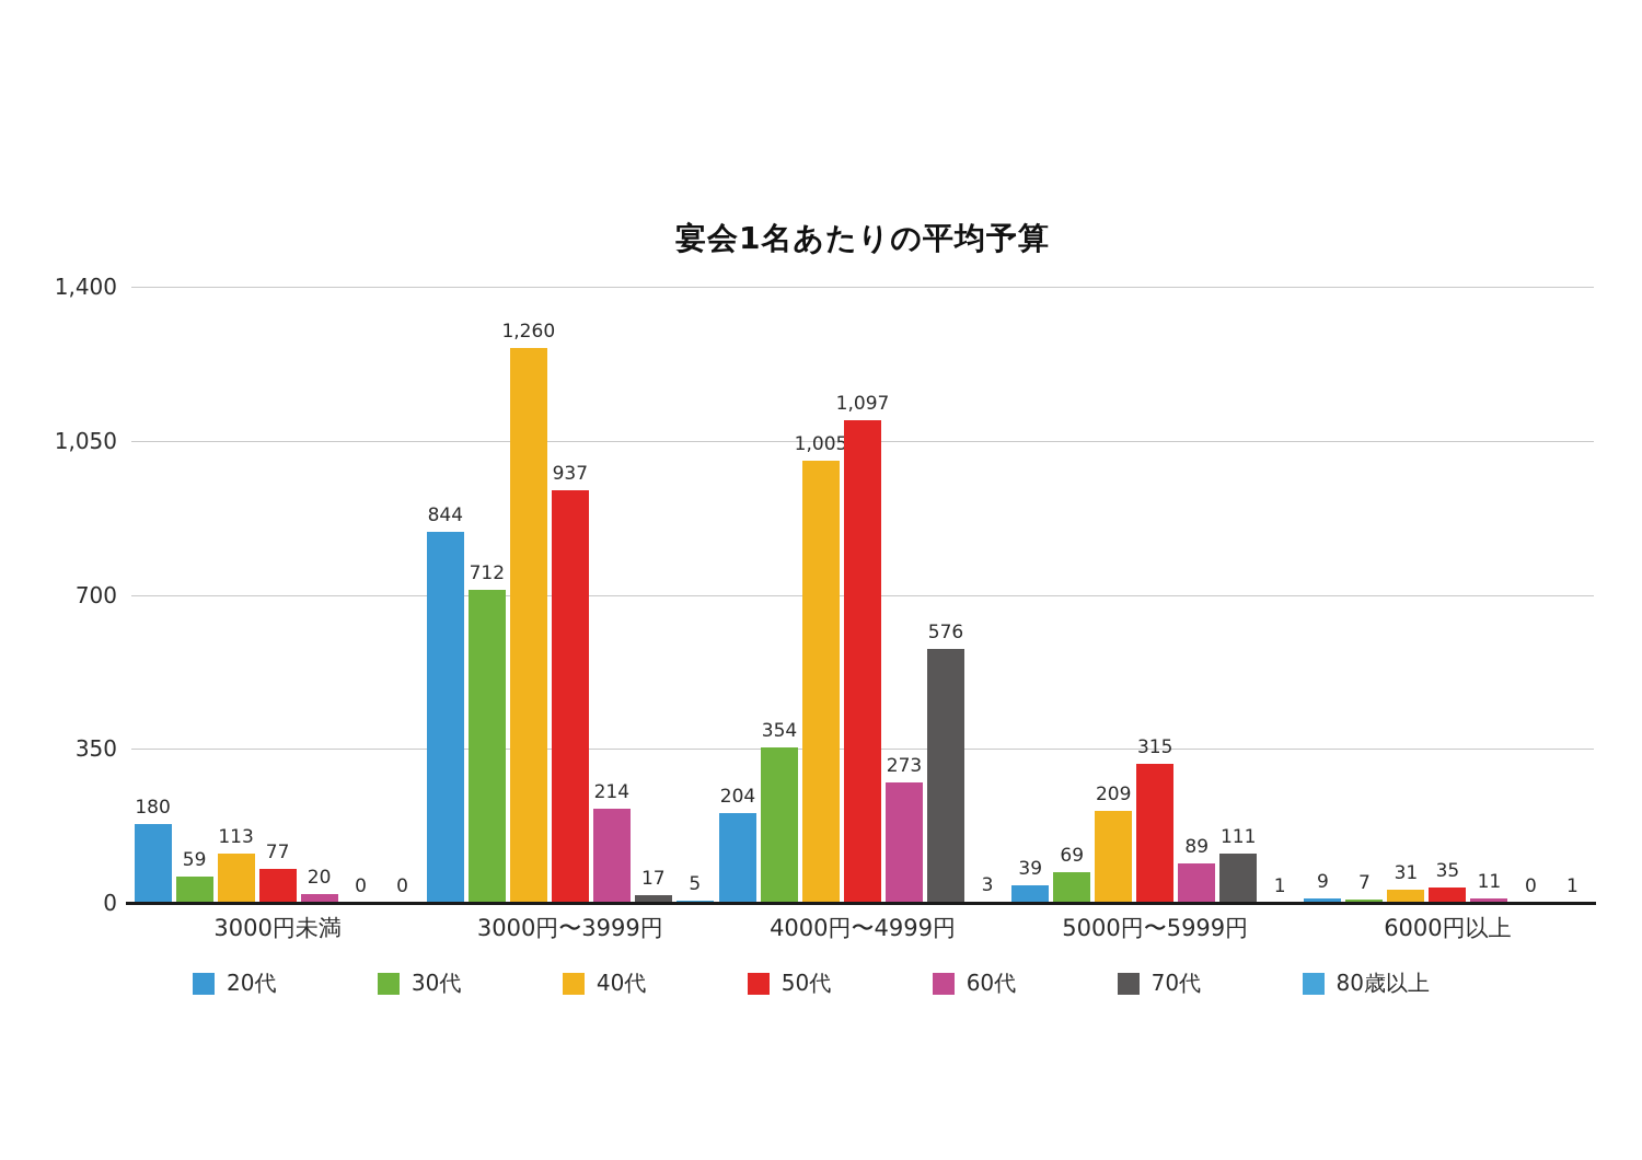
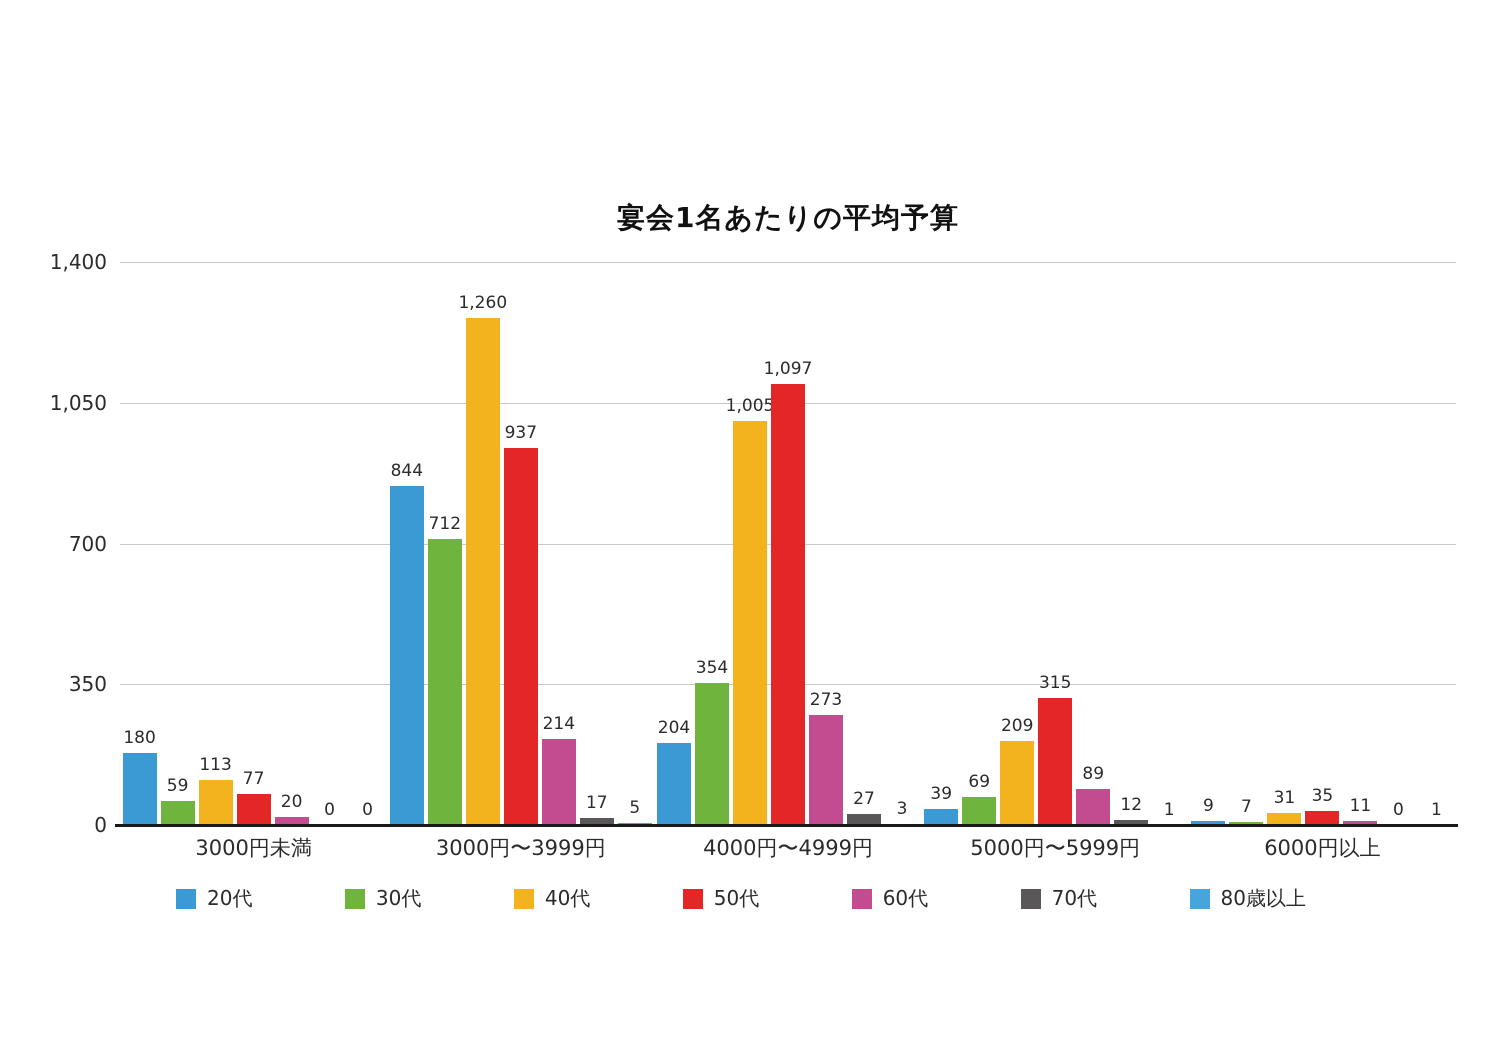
70代/4000円〜4999円: 576 -> 27
70代/5000円〜5999円: 111 -> 12
